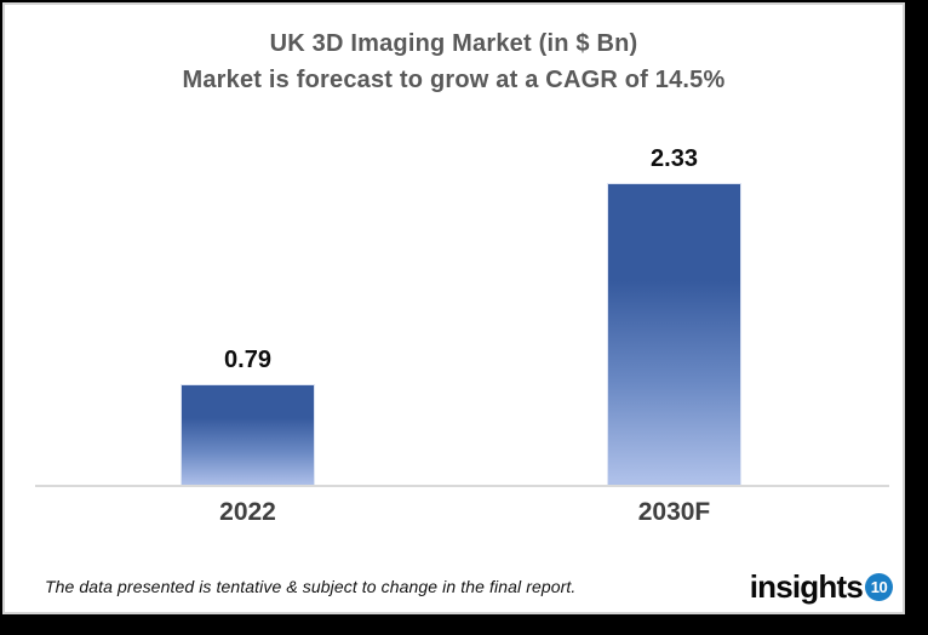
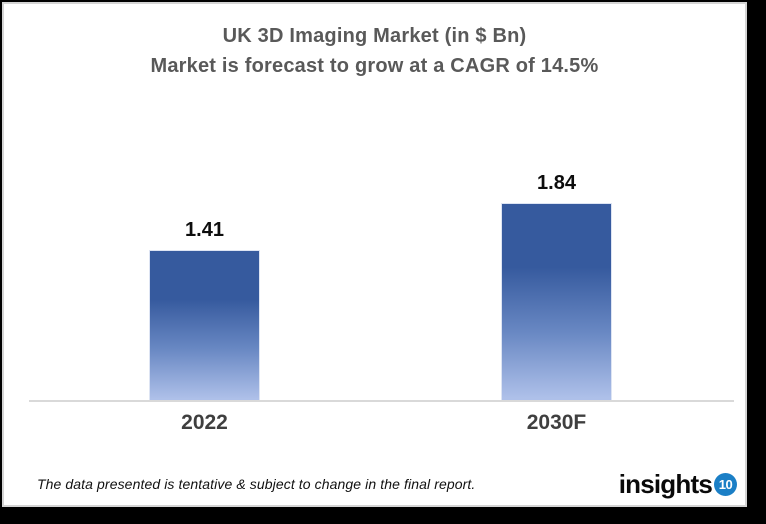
2022: 0.79 -> 1.41
2030F: 2.33 -> 1.84
